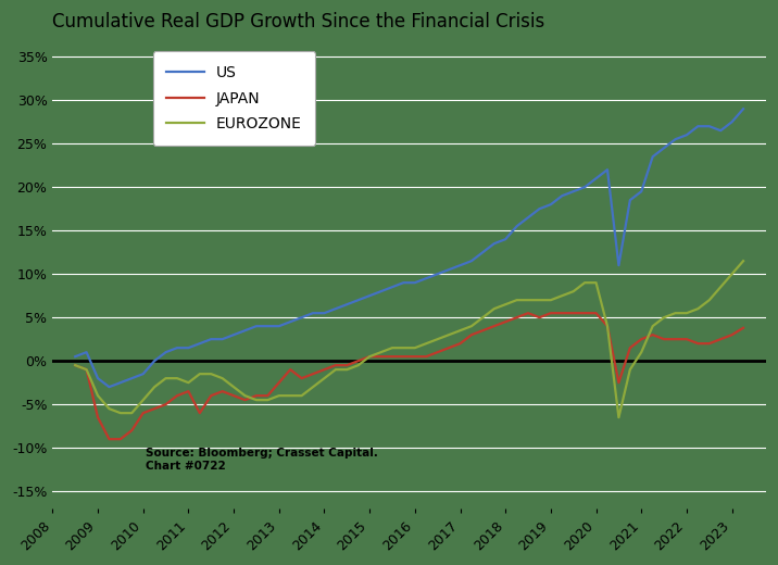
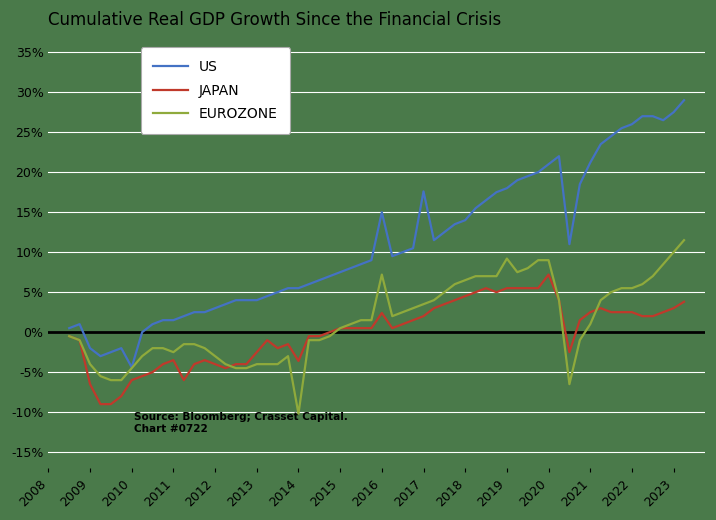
US/2010: -1.5% -> -4.4%
JAPAN/2014: -1.0% -> -3.6%
EUROZONE/2014: -2.0% -> -10.2%
US/2016: 9.0% -> 15.0%
JAPAN/2016: 0.5% -> 2.4%
EUROZONE/2016: 1.5% -> 7.2%
US/2017: 11.0% -> 17.6%
EUROZONE/2019: 7.0% -> 9.2%
JAPAN/2020: 5.5% -> 7.2%
US/2021: 19.5% -> 21.2%
